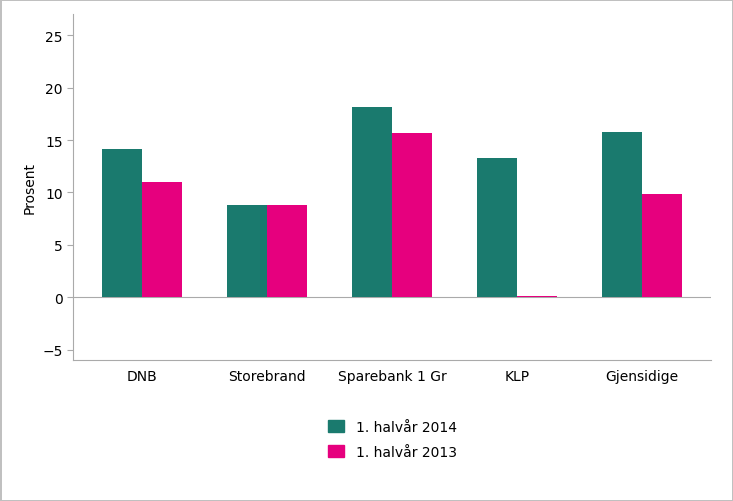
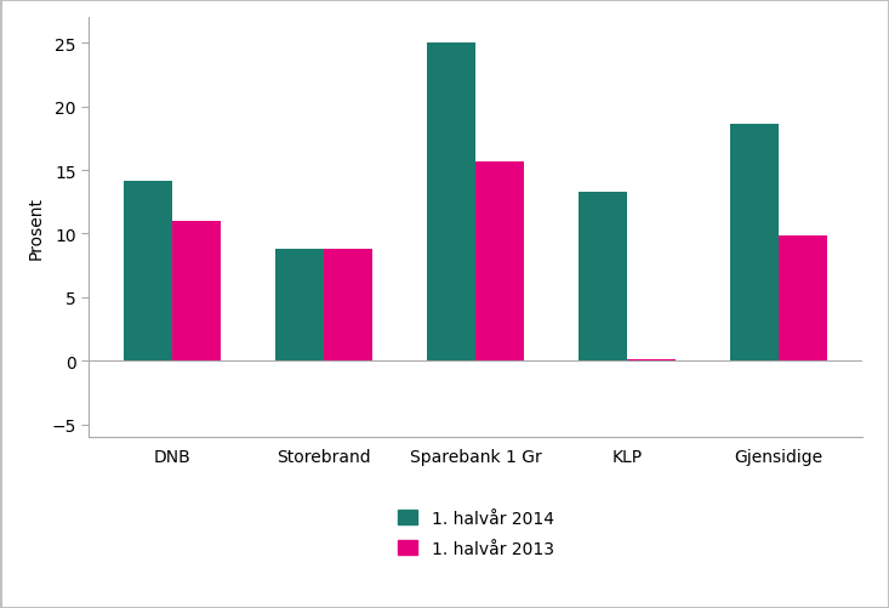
1. halvår 2014/Sparebank 1 Gr: 18.1 -> 25.0
1. halvår 2014/Gjensidige: 15.8 -> 18.6
